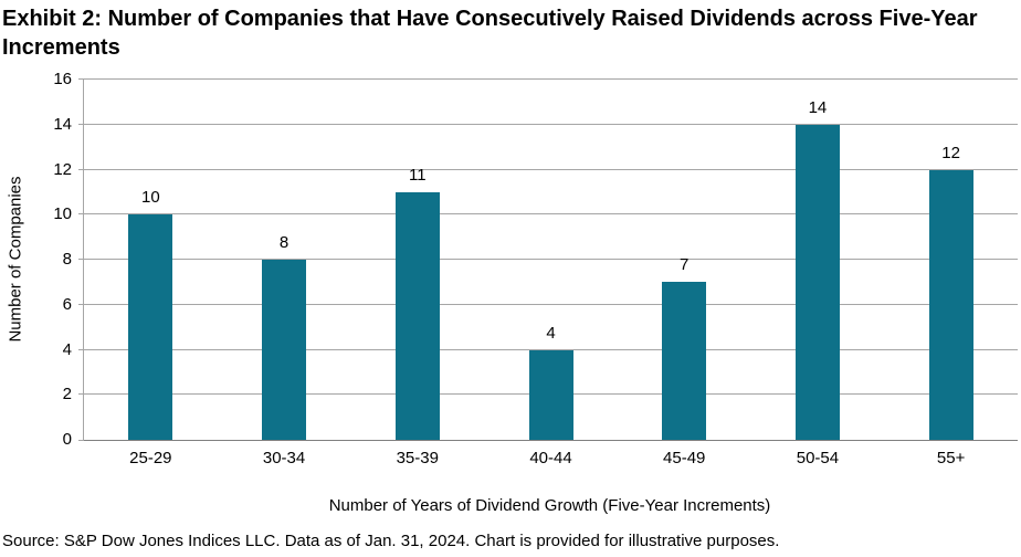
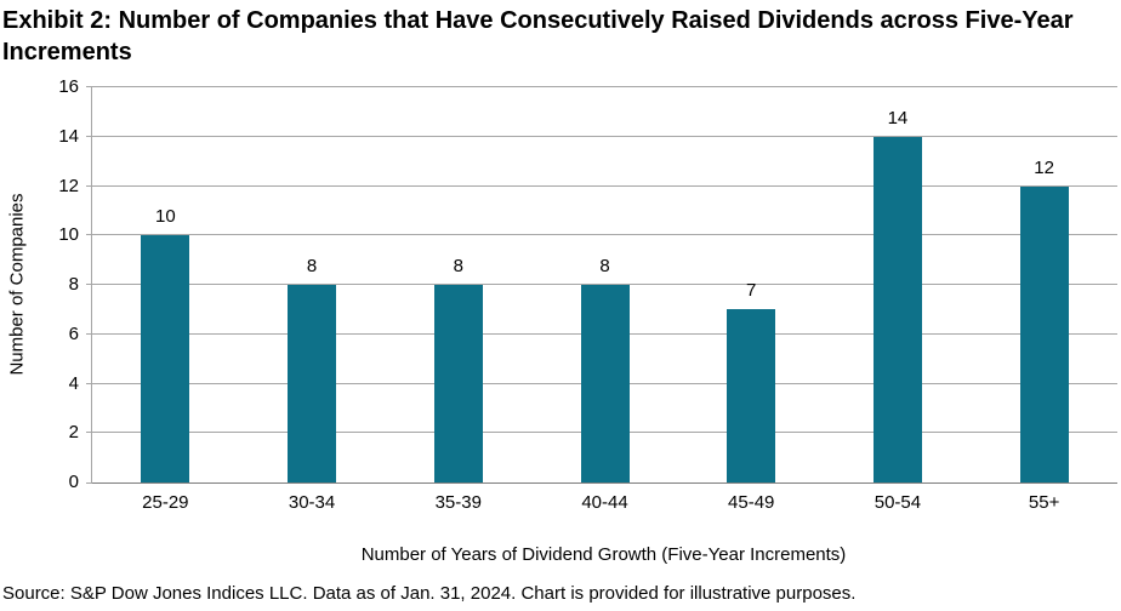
35-39: 11 -> 8
40-44: 4 -> 8
